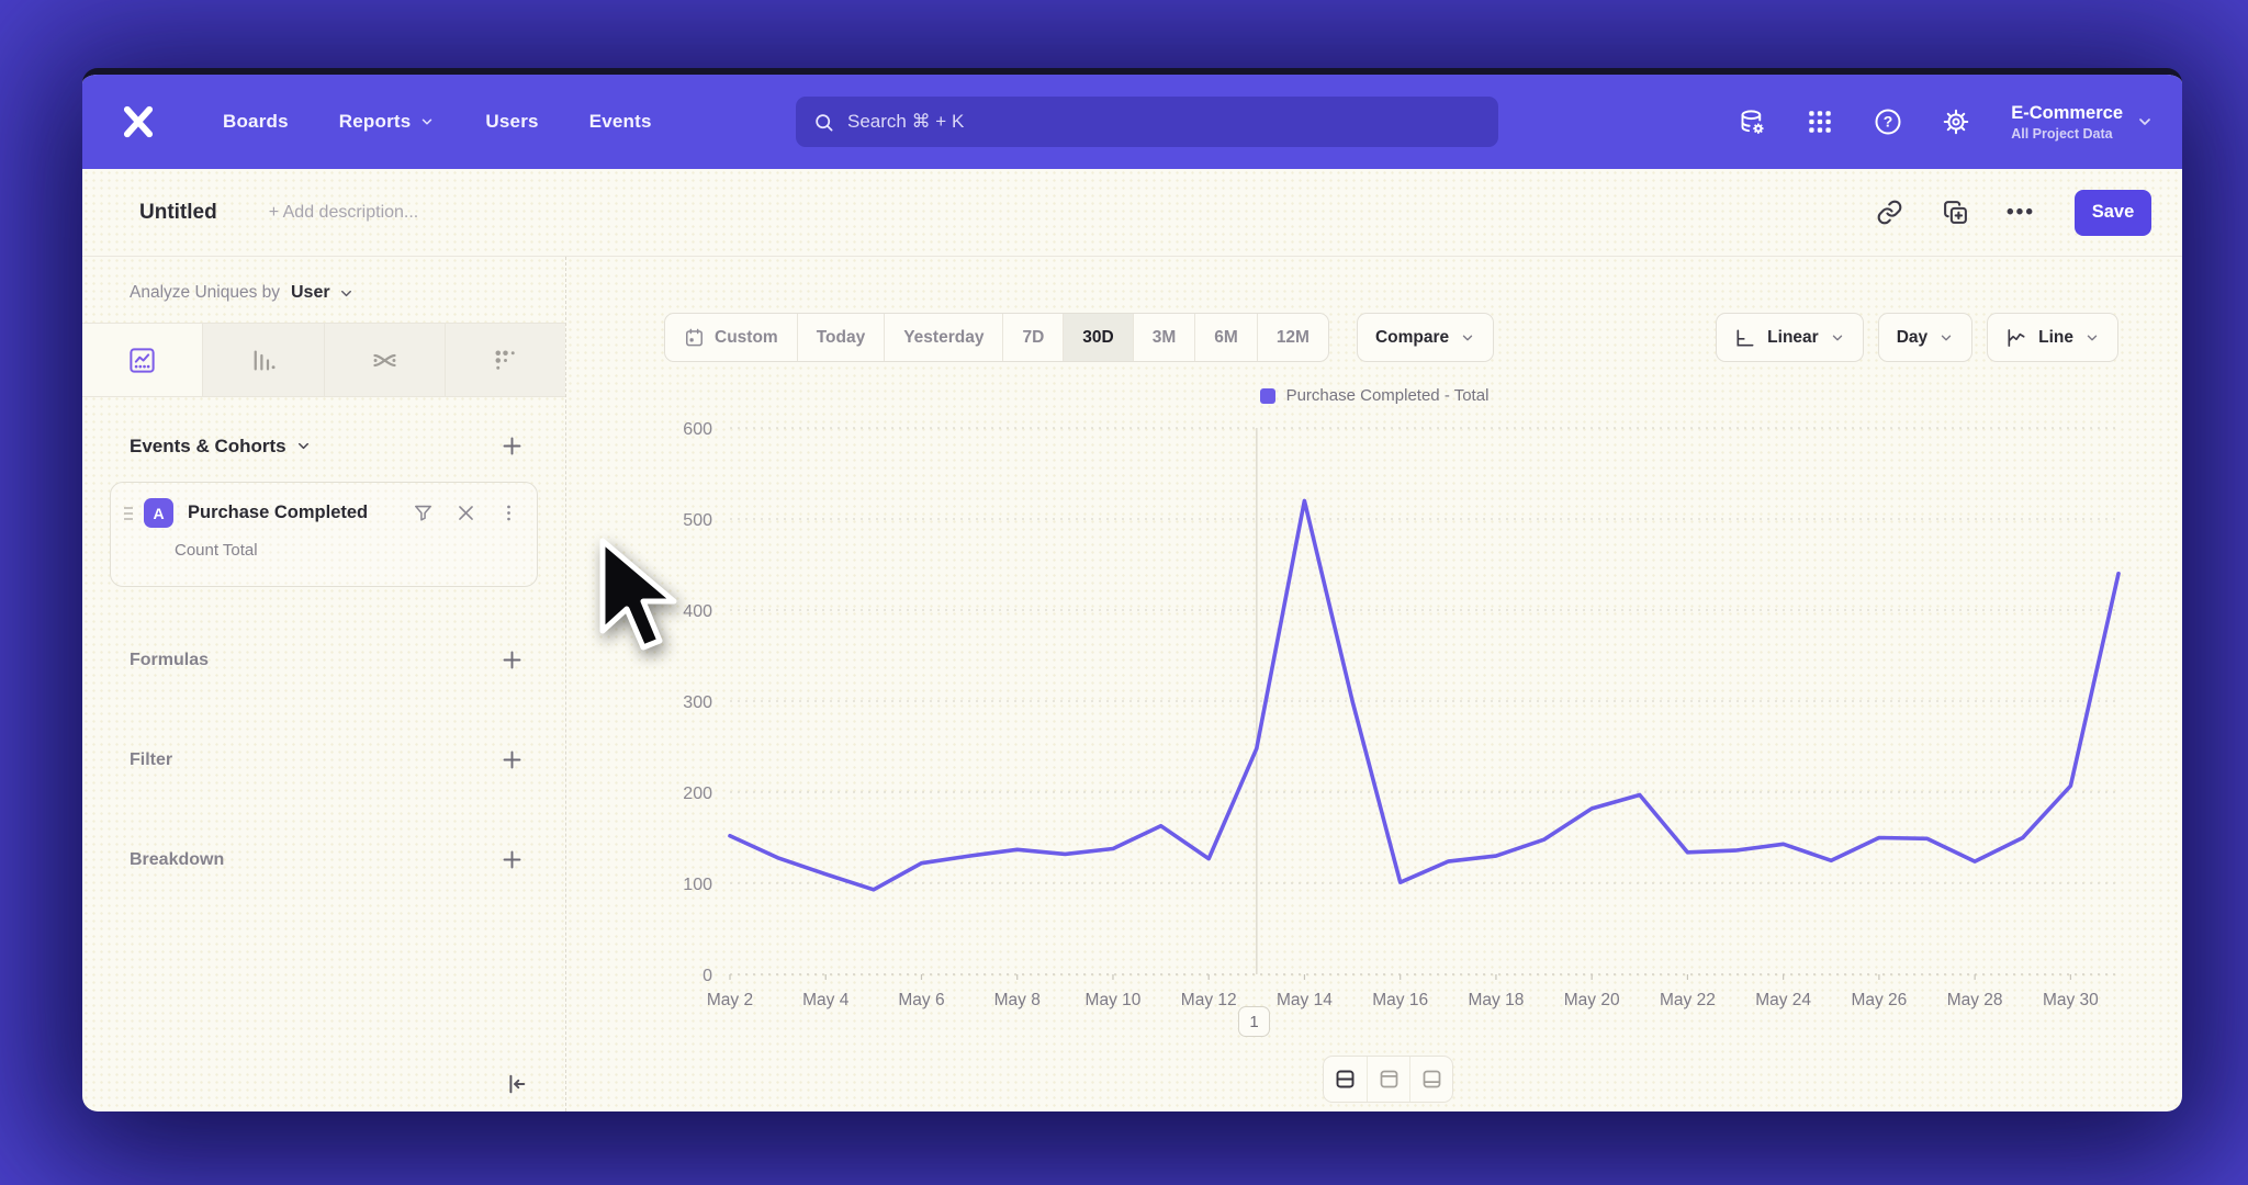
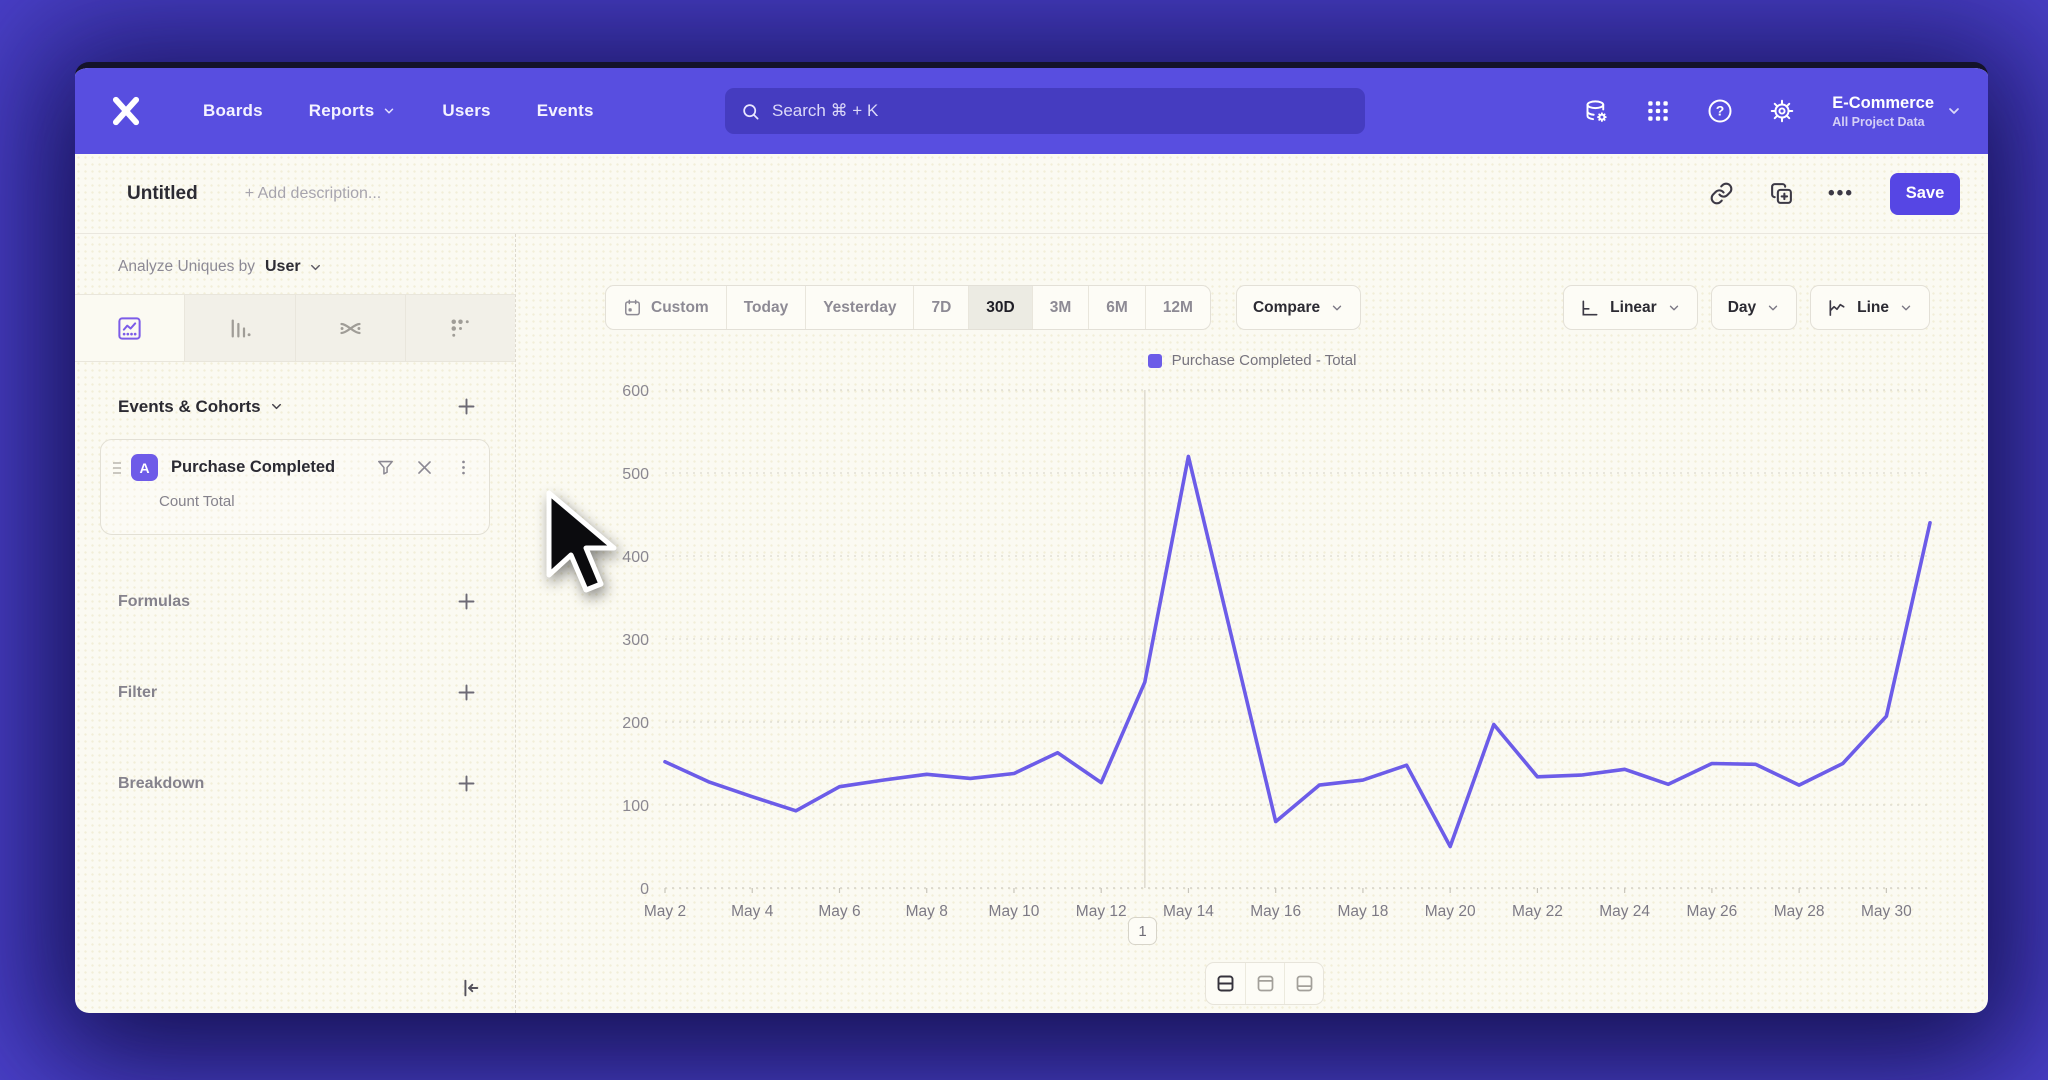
May 16: 100 -> 80
May 20: 180 -> 50
